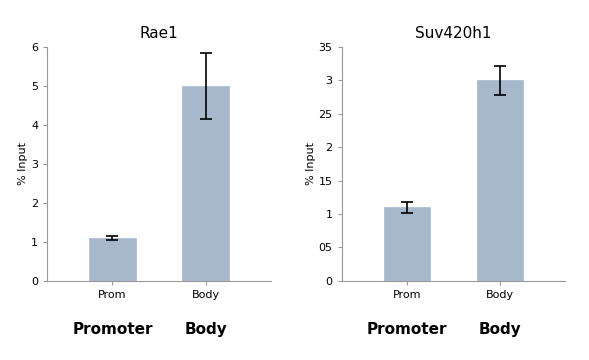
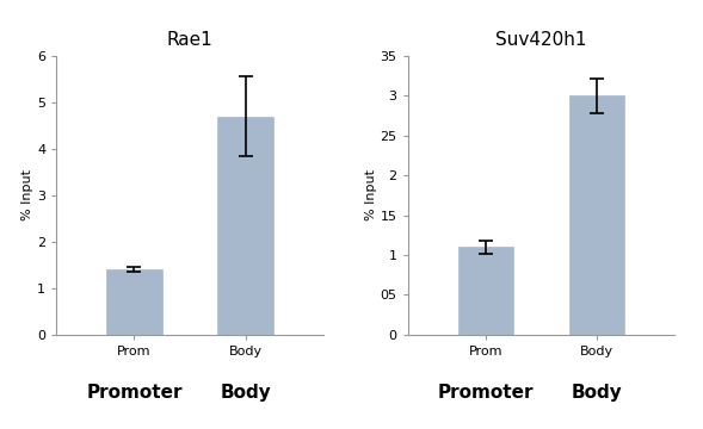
Rae1/Prom: 1.1 -> 1.4
Rae1/Body: 5.0 -> 4.7
